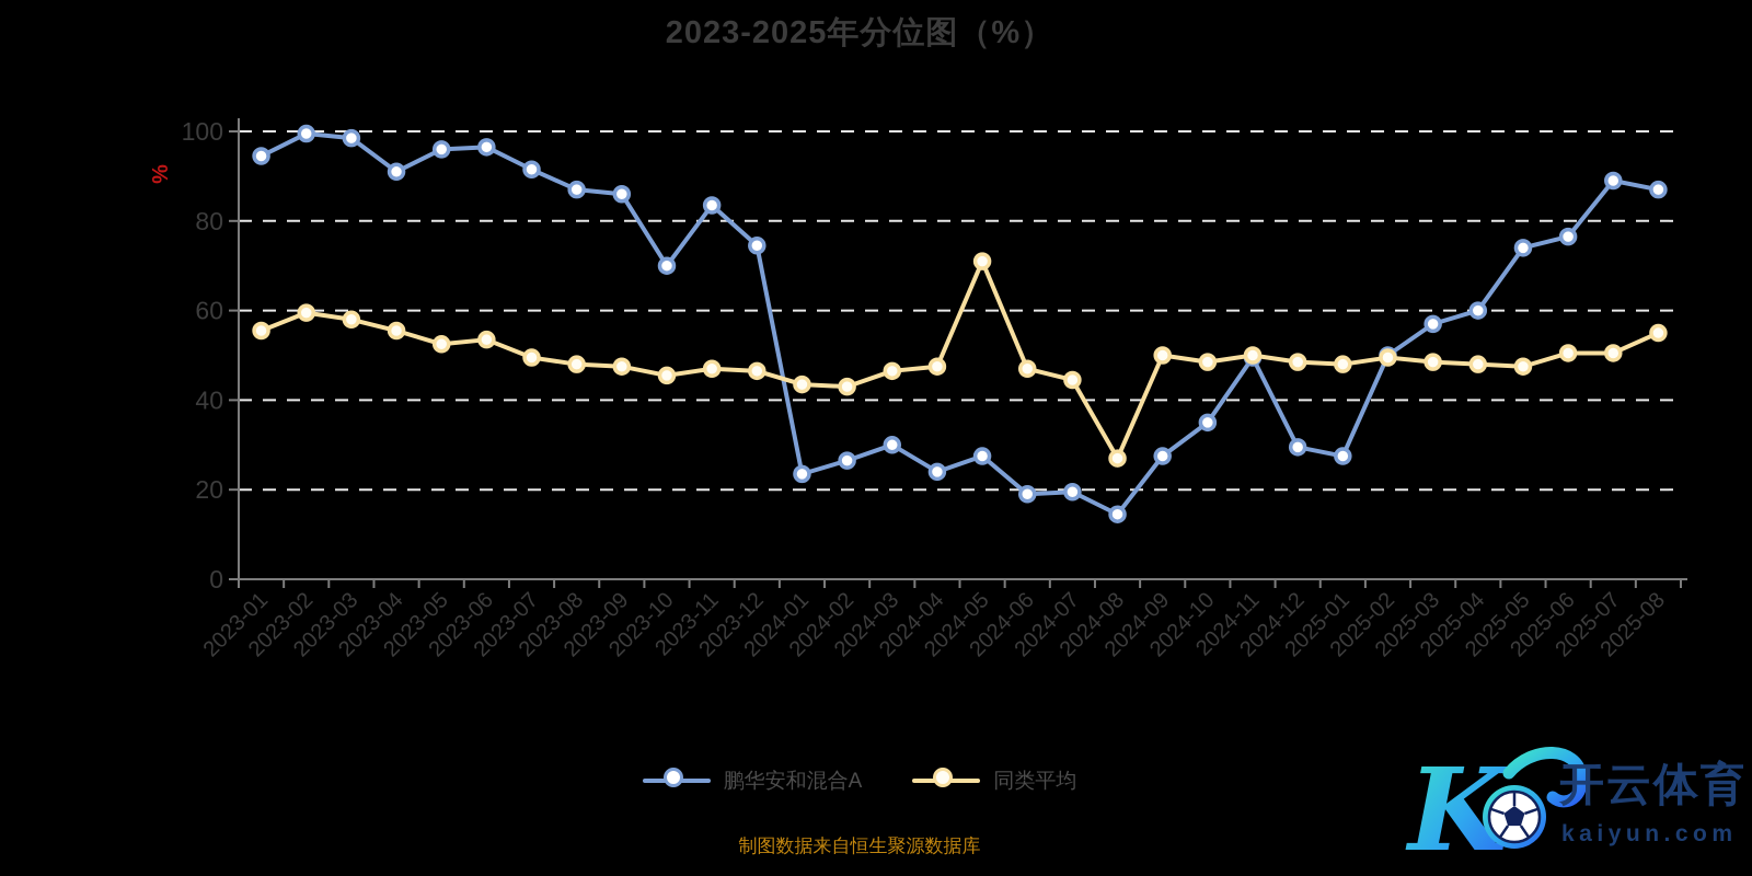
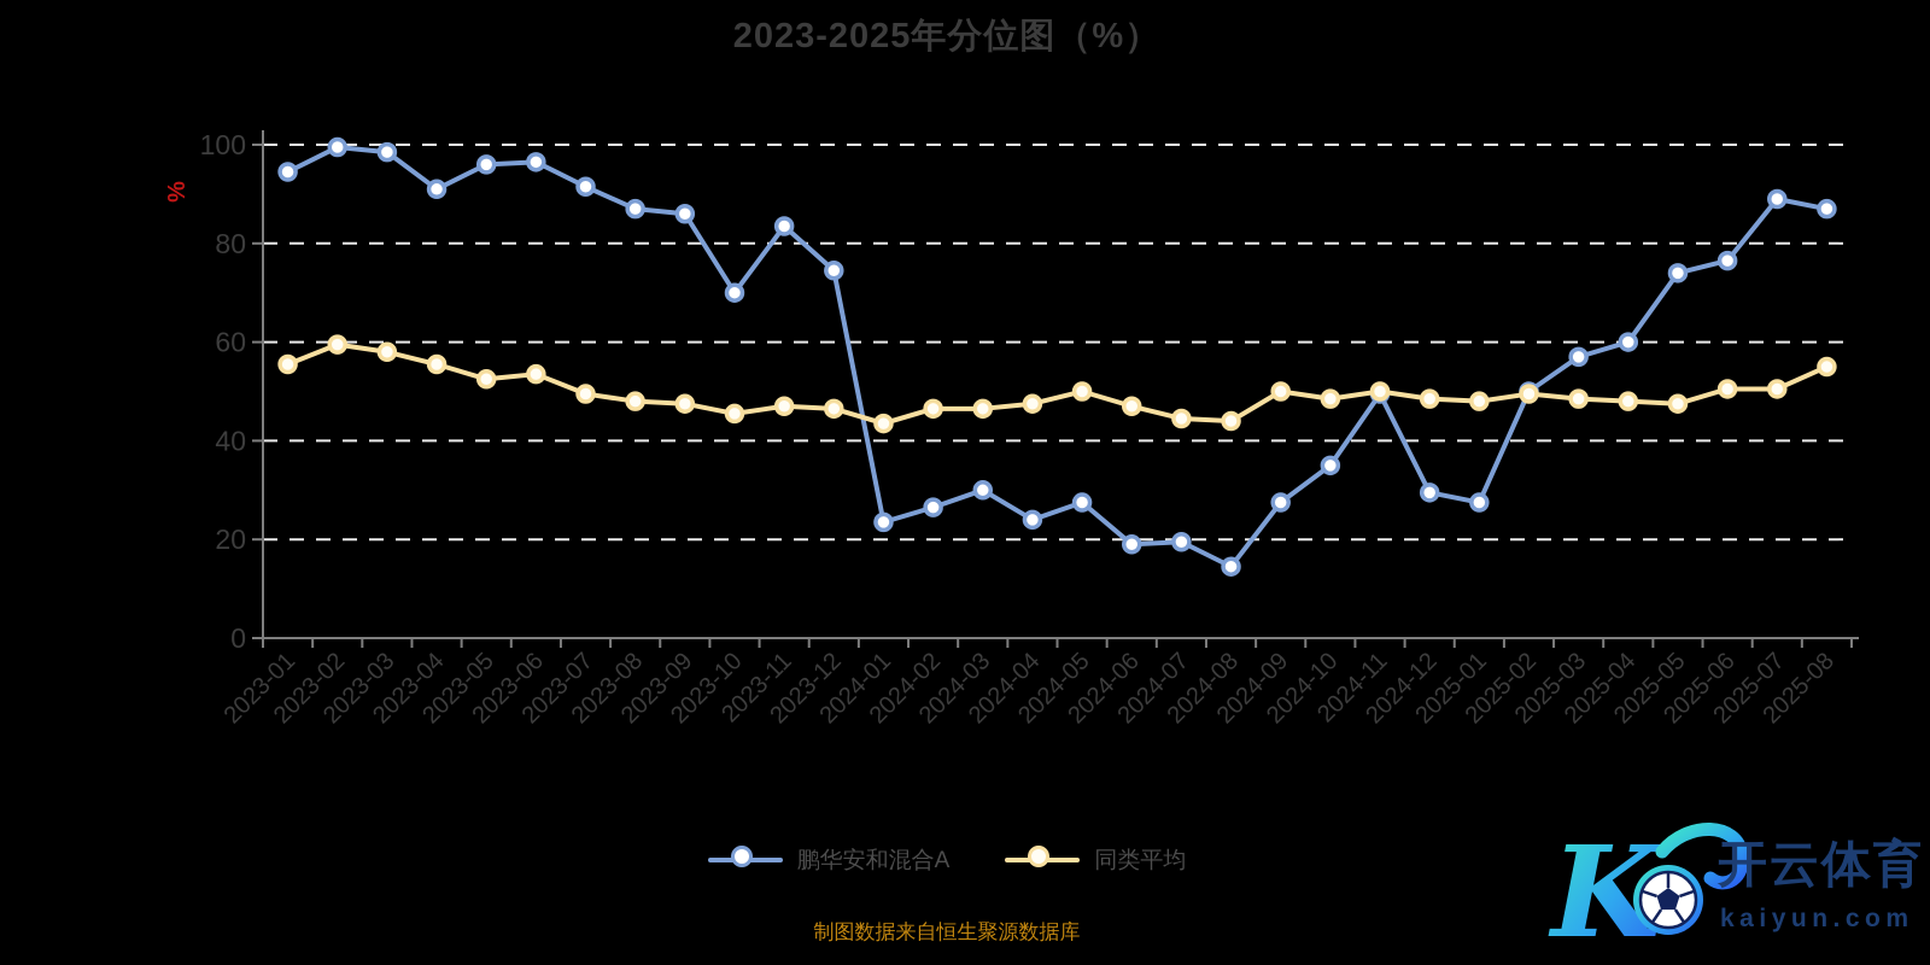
同类平均/2024-02: 43 -> 46
同类平均/2024-05: 71 -> 50
同类平均/2024-08: 27 -> 44
